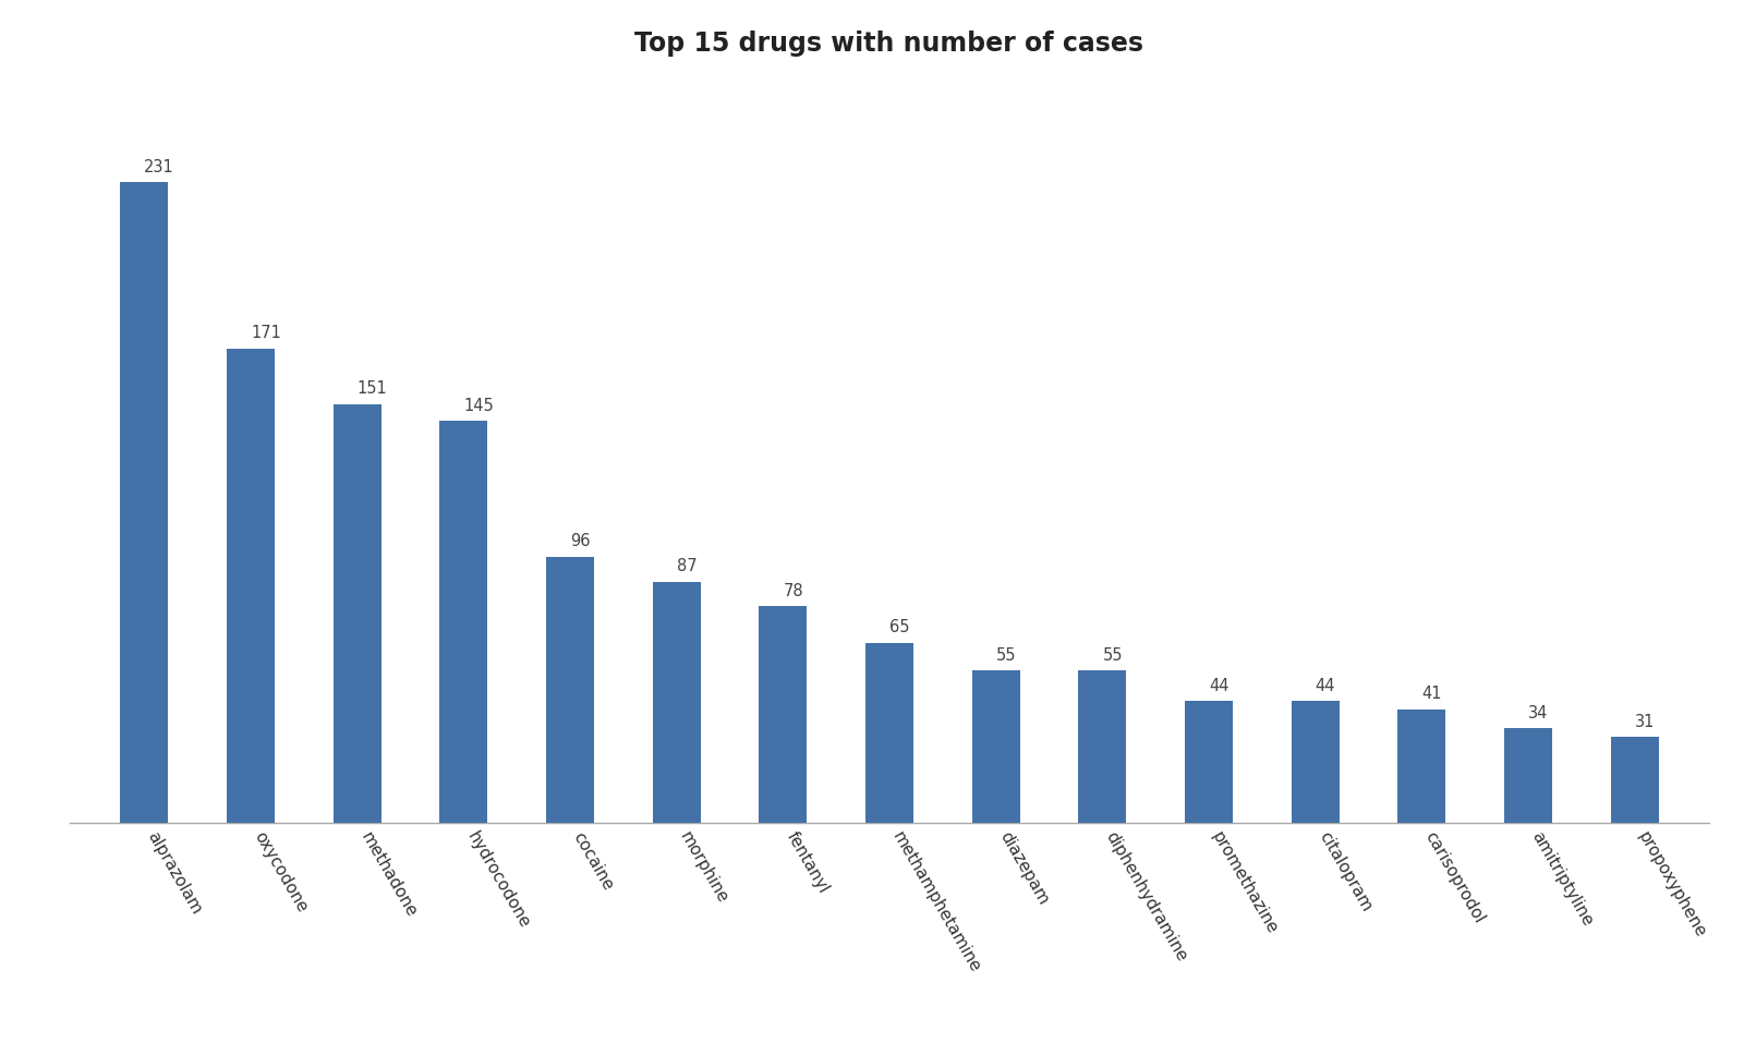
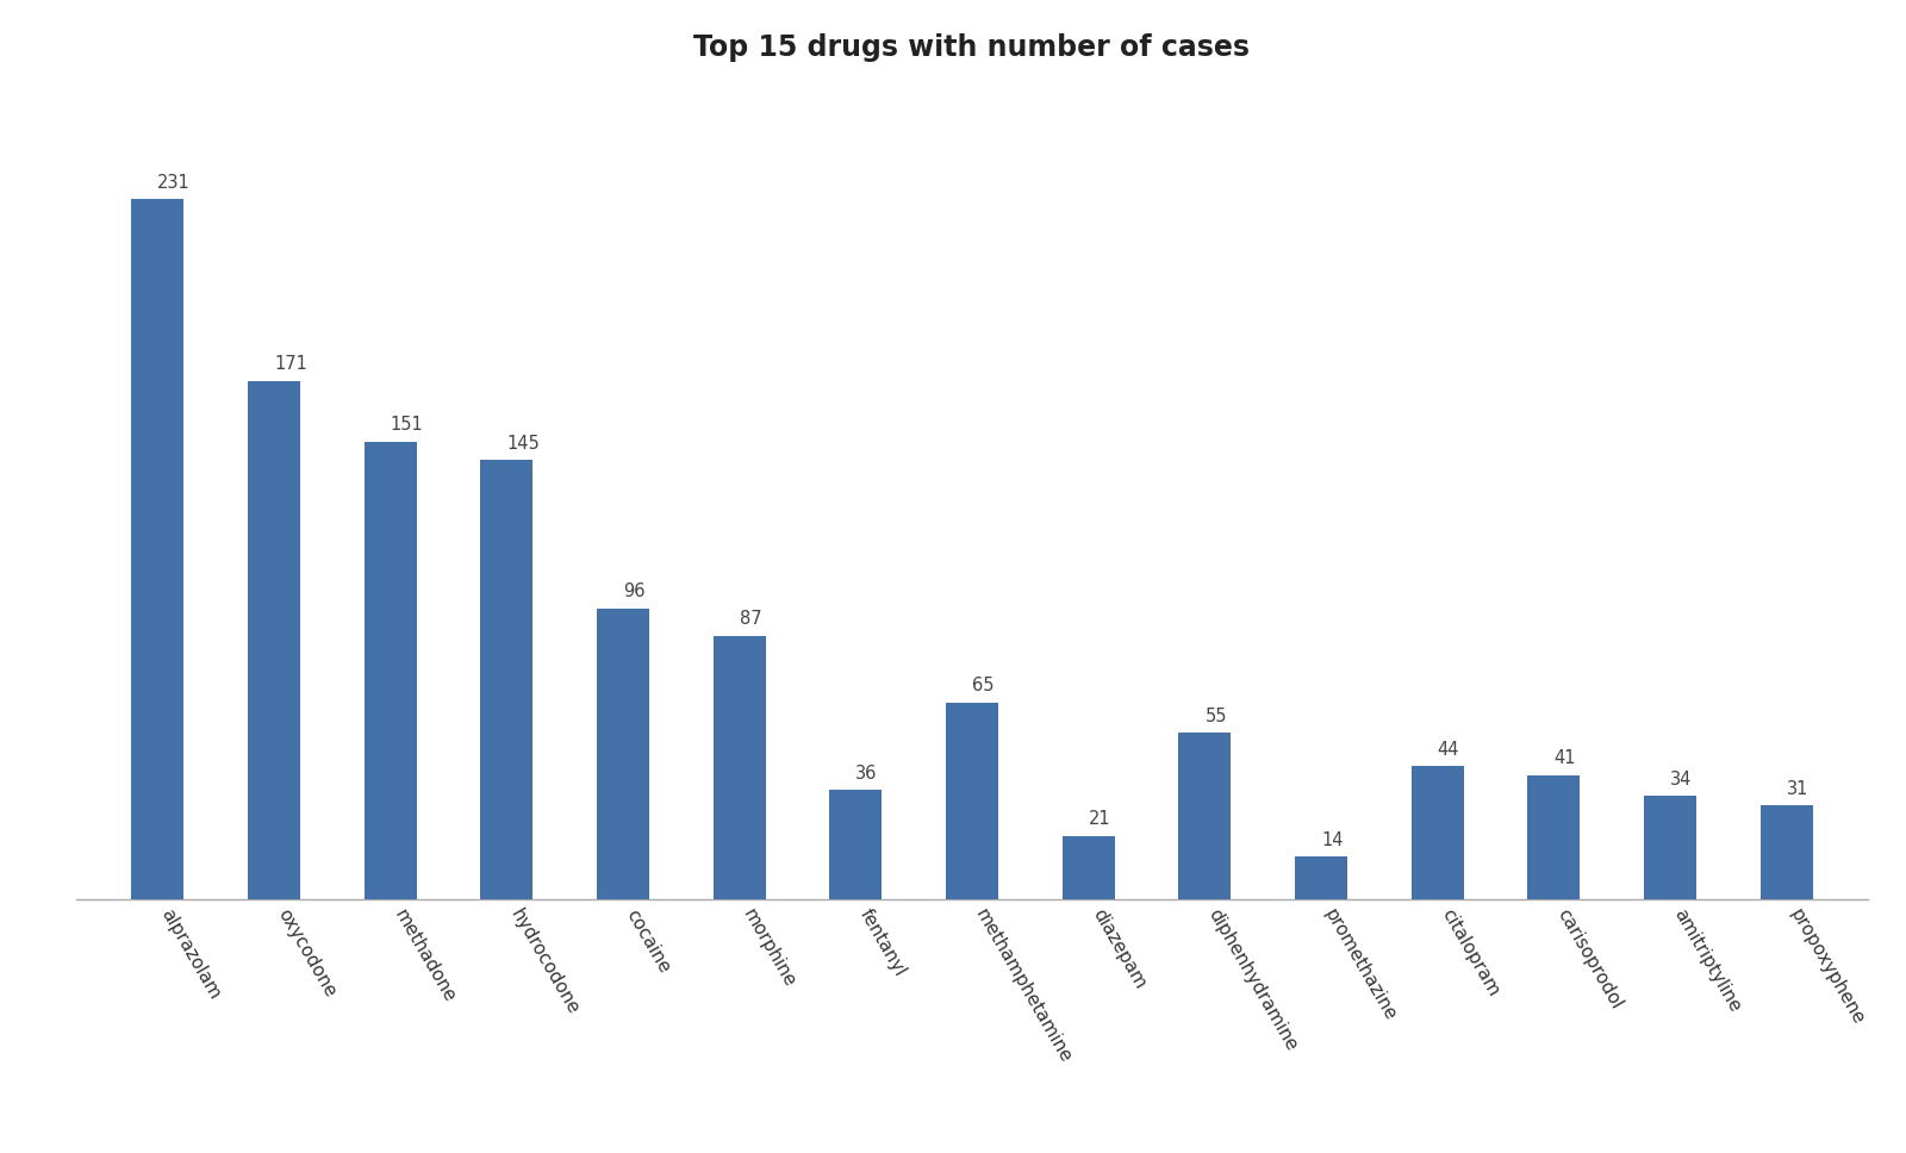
fentanyl: 78 -> 36
diazepam: 55 -> 21
promethazine: 44 -> 14
